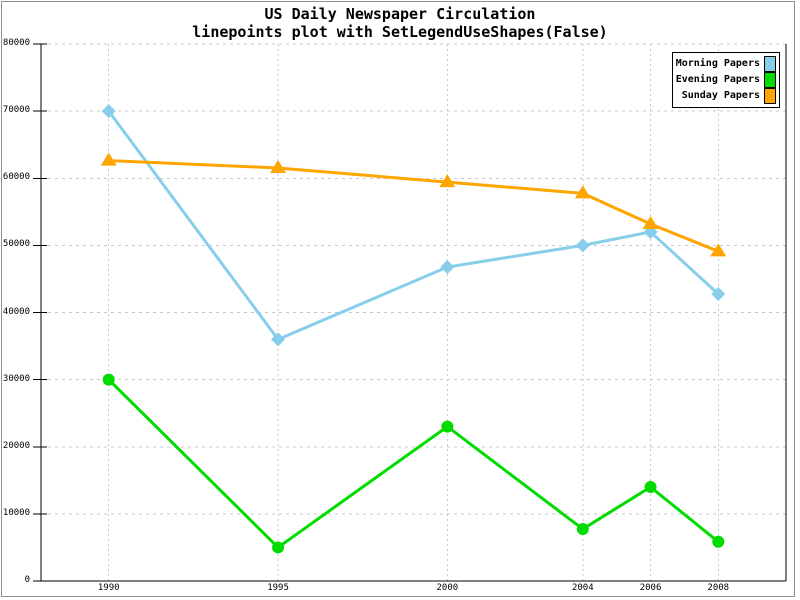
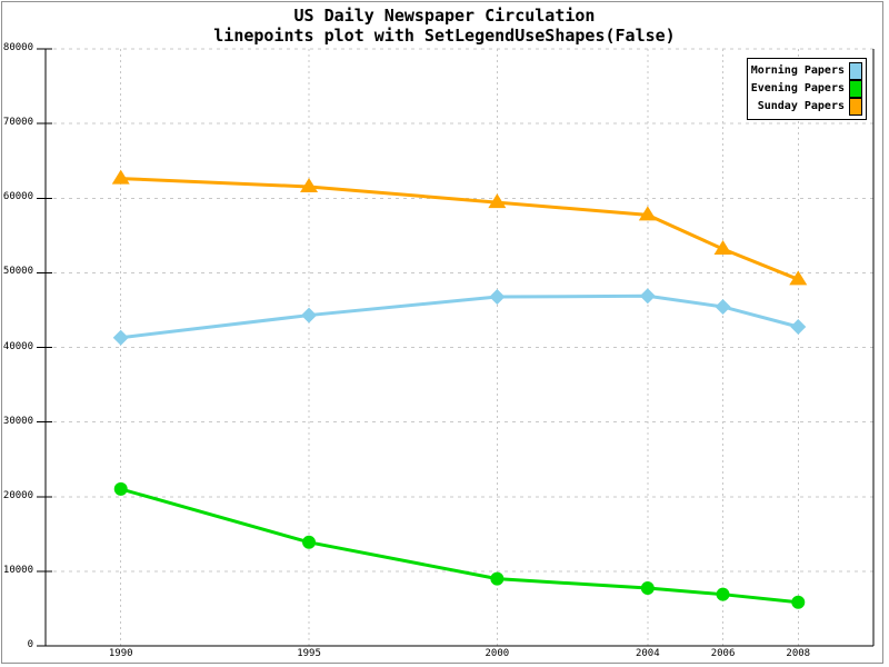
Morning Papers/1990: 70000 -> 41000
Evening Papers/1990: 30000 -> 21000
Morning Papers/1995: 36000 -> 44000
Evening Papers/1995: 5000 -> 14000
Evening Papers/2000: 23000 -> 9000
Morning Papers/2004: 50000 -> 47000
Morning Papers/2006: 52000 -> 45000
Evening Papers/2006: 14000 -> 7000
